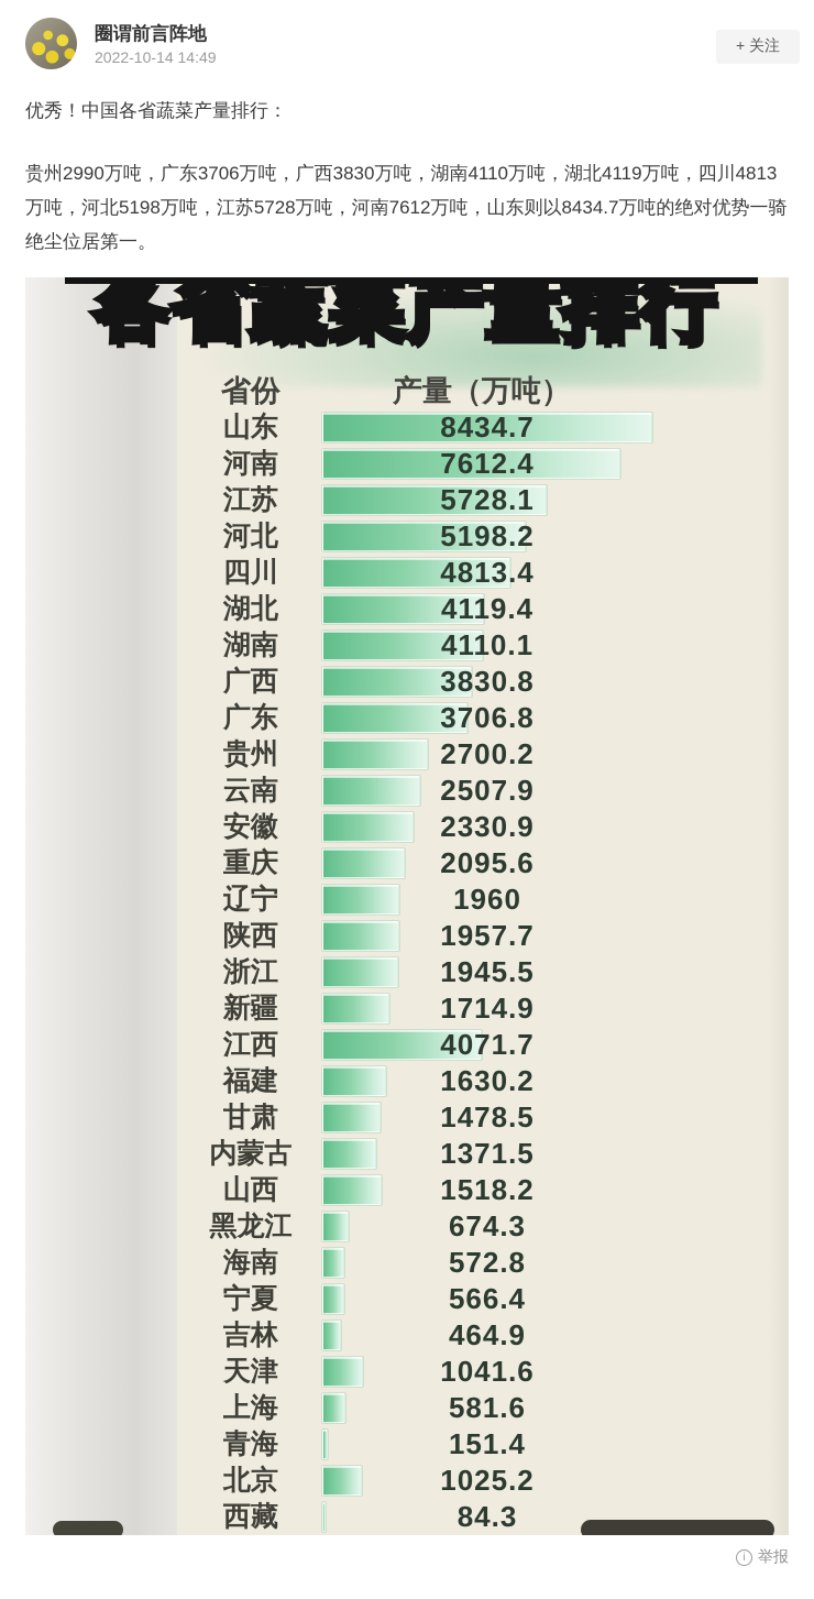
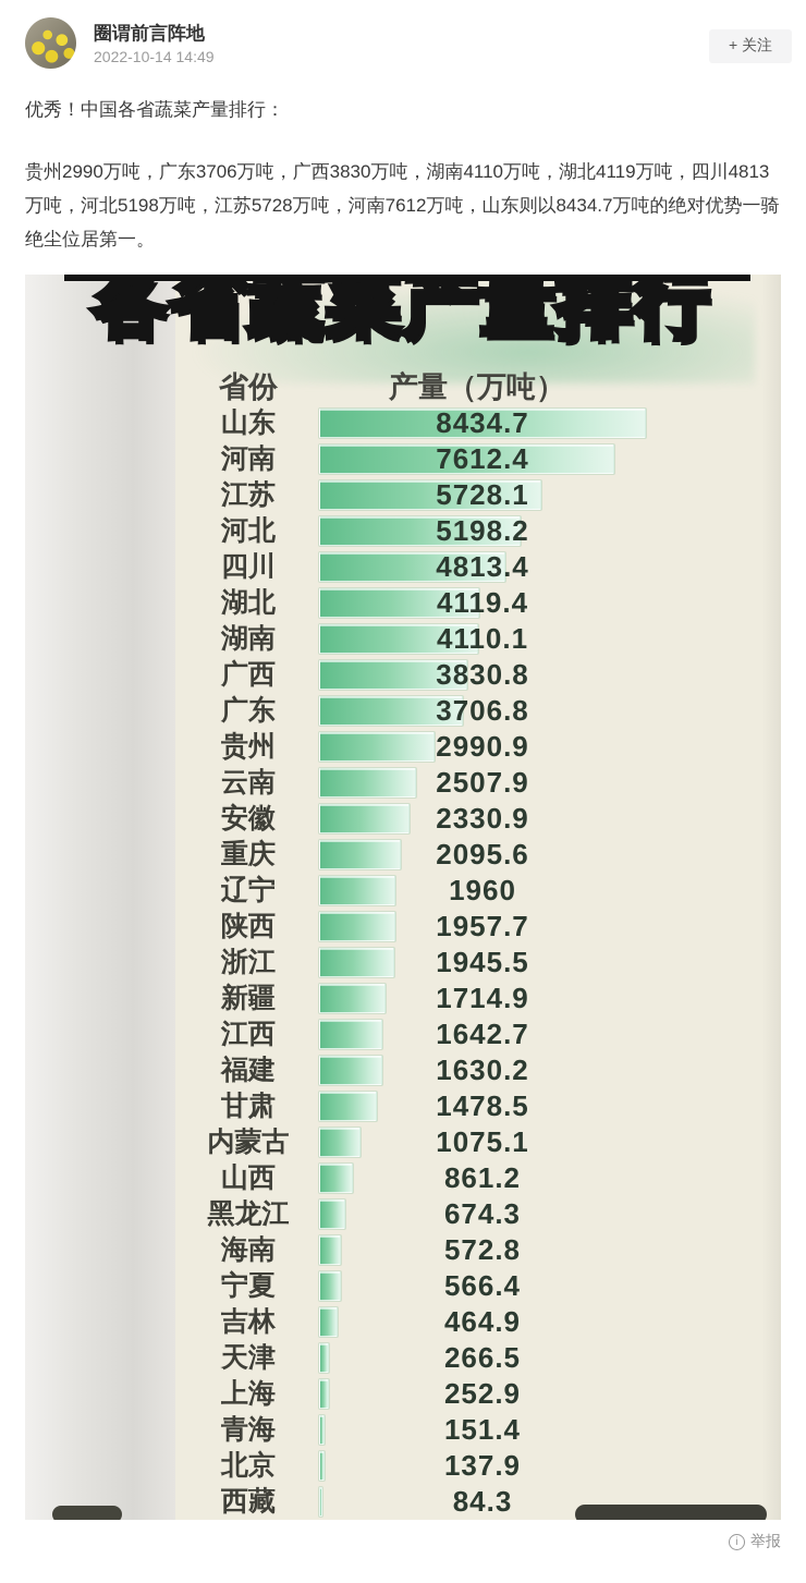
贵州: 2700.2 -> 2990.9
江西: 4071.7 -> 1642.7
内蒙古: 1371.5 -> 1075.1
山西: 1518.2 -> 861.2
天津: 1041.6 -> 266.5
上海: 581.6 -> 252.9
北京: 1025.2 -> 137.9
